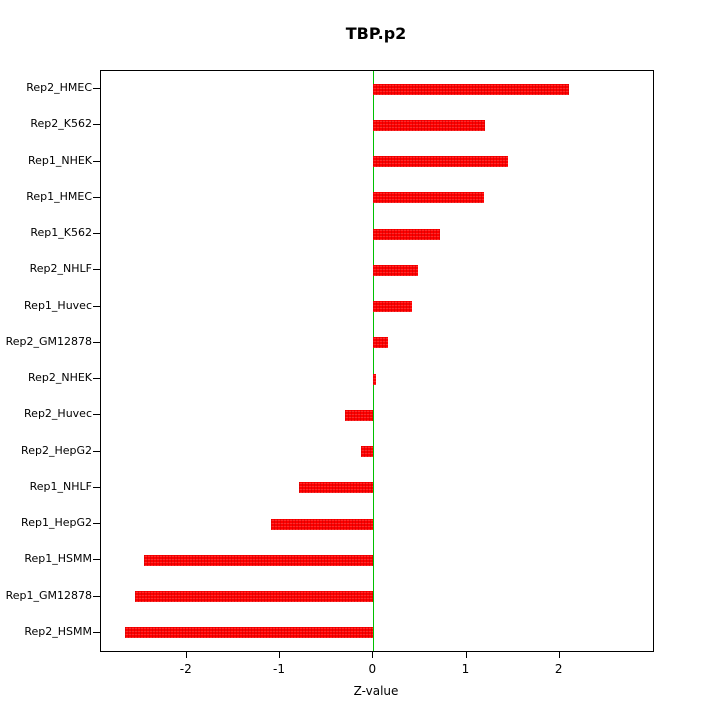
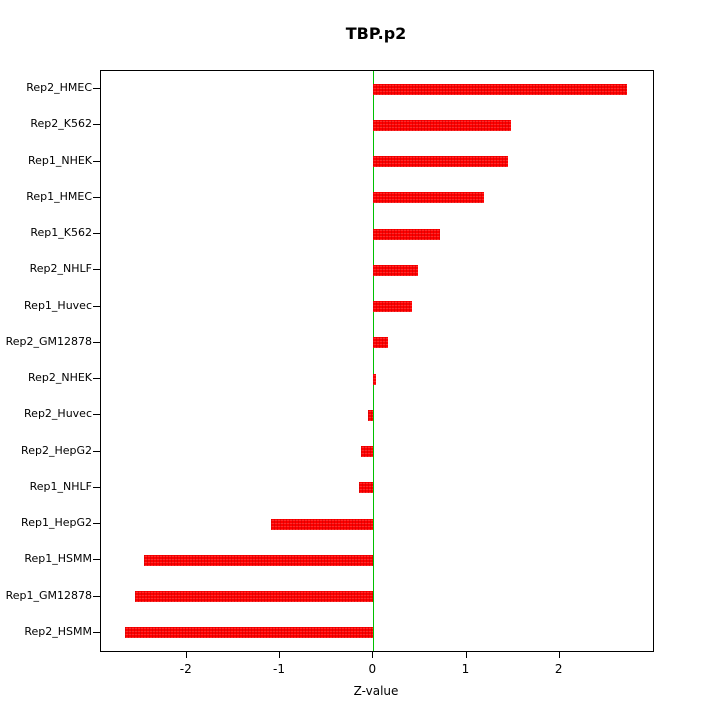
Rep2_HMEC: 2.1 -> 2.7
Rep2_K562: 1.2 -> 1.5
Rep2_Huvec: -0.3 -> -0.1
Rep1_NHLF: -0.8 -> -0.1
